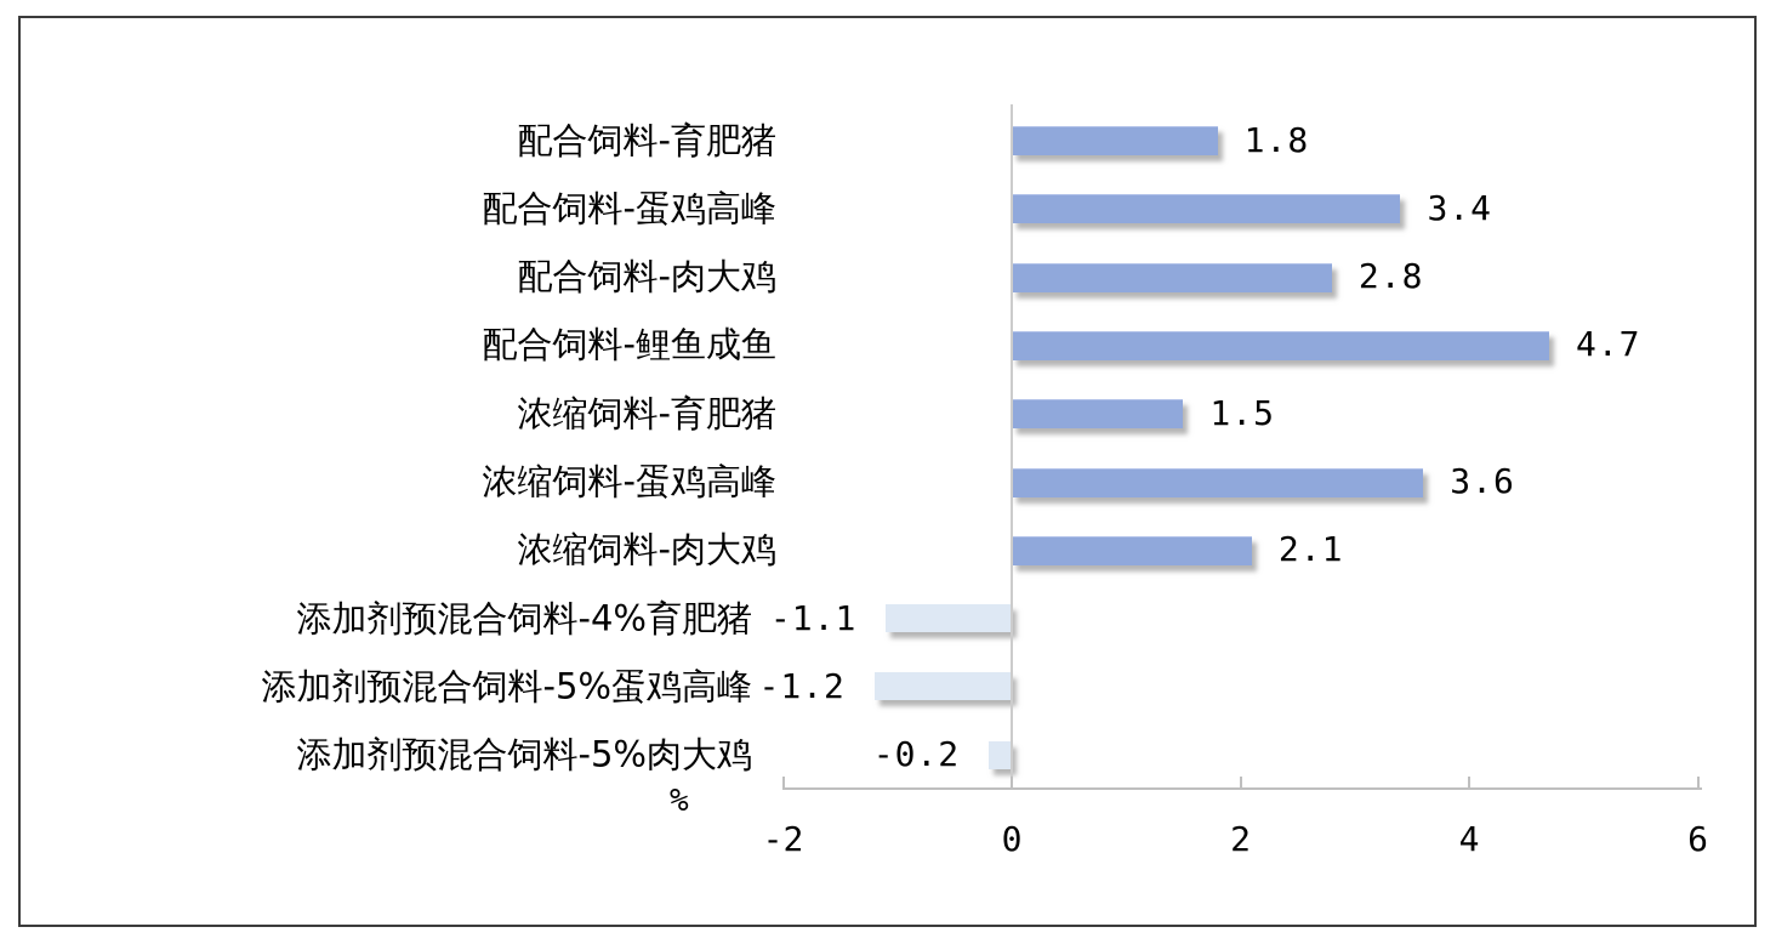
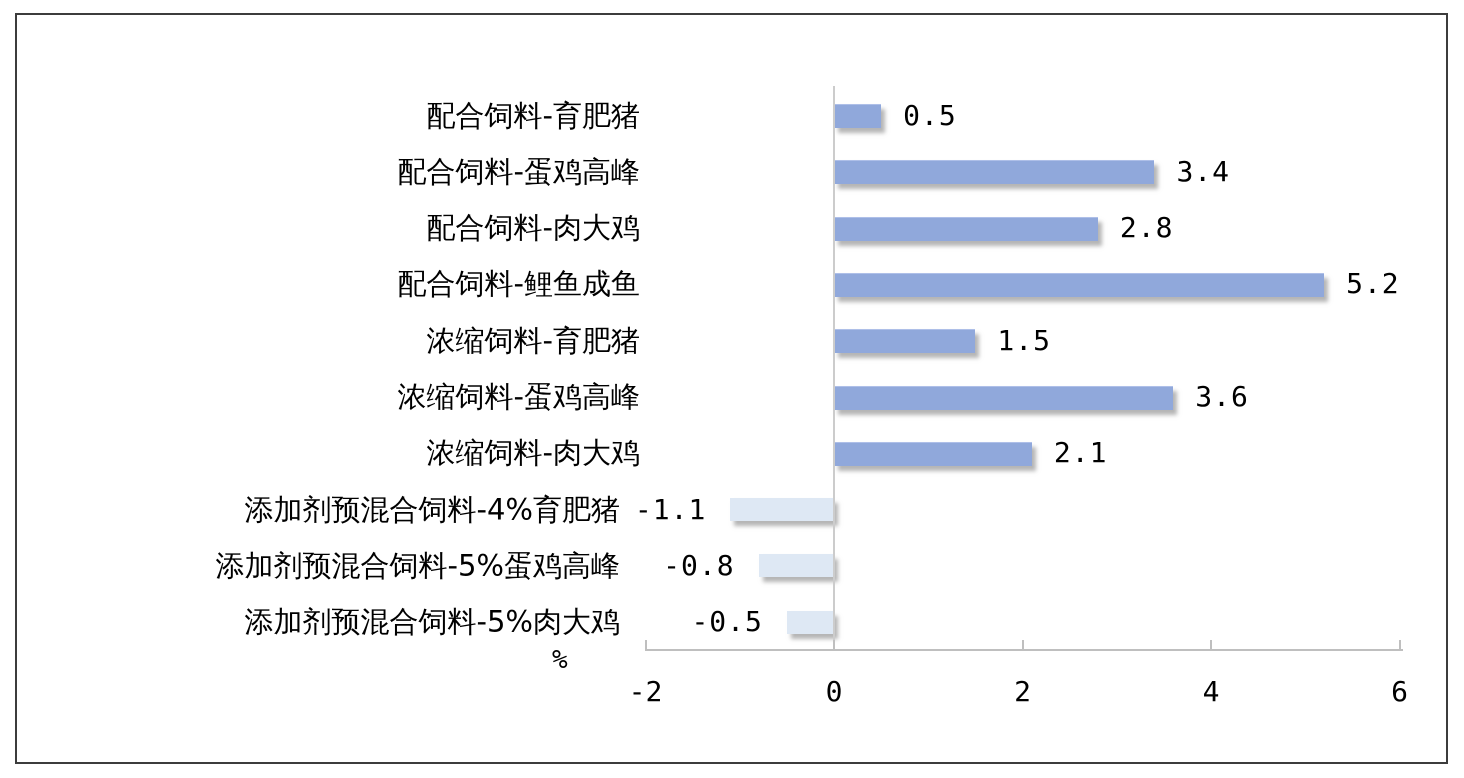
配合饲料-育肥猪: 1.8 -> 0.5
配合饲料-鲤鱼成鱼: 4.7 -> 5.2
添加剂预混合饲料-5%蛋鸡高峰: -1.2 -> -0.8
添加剂预混合饲料-5%肉大鸡: -0.2 -> -0.5
